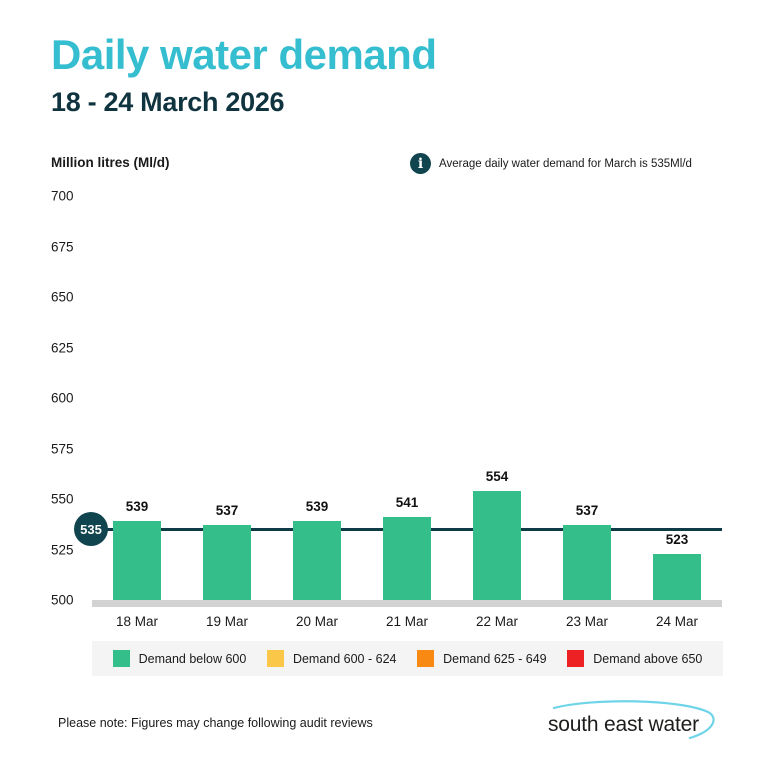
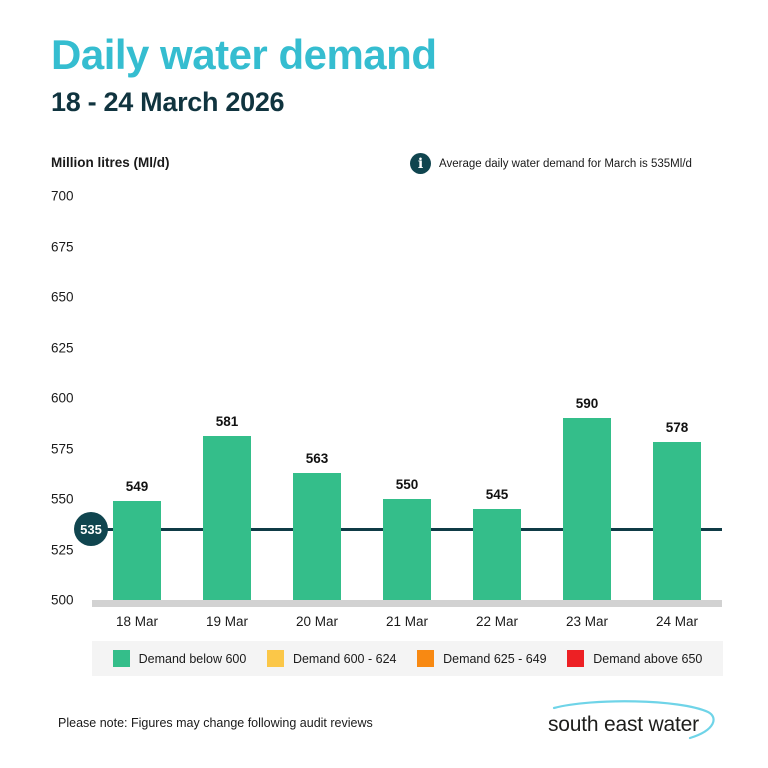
18 Mar: 539 -> 549
19 Mar: 537 -> 581
20 Mar: 539 -> 563
21 Mar: 541 -> 550
22 Mar: 554 -> 545
23 Mar: 537 -> 590
24 Mar: 523 -> 578
